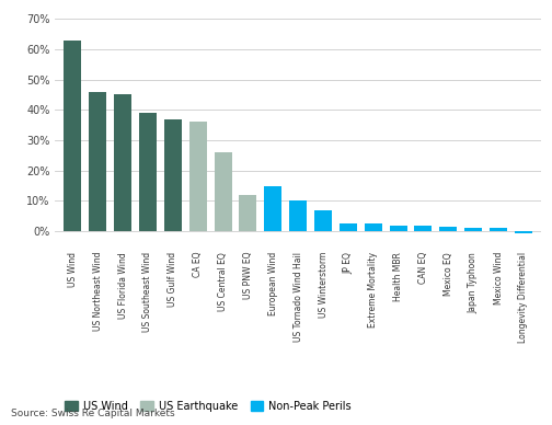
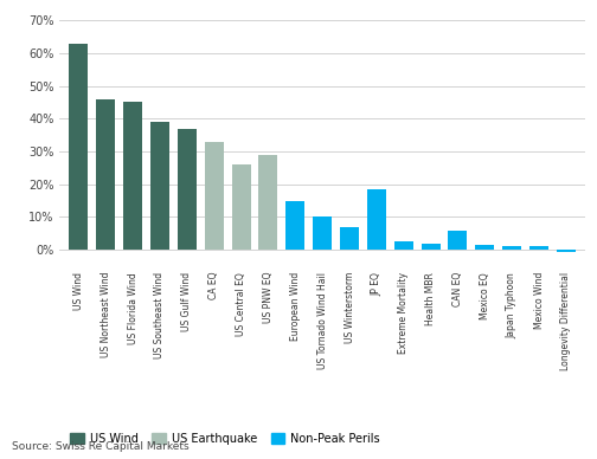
CA EQ: 36.0% -> 33.0%
US PNW EQ: 12.0% -> 29.0%
JP EQ: 2.5% -> 18.5%
CAN EQ: 2.0% -> 6.0%
